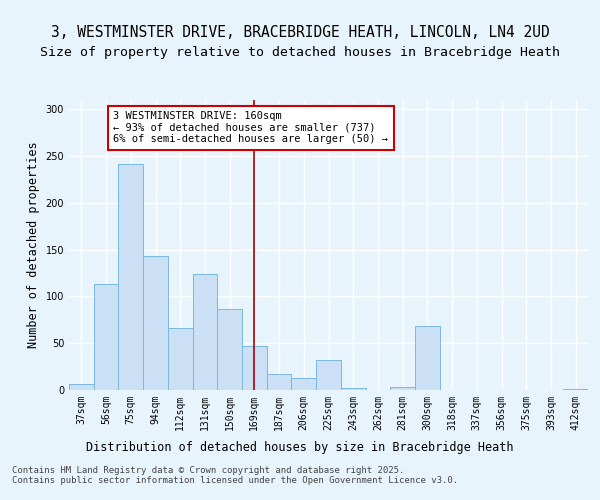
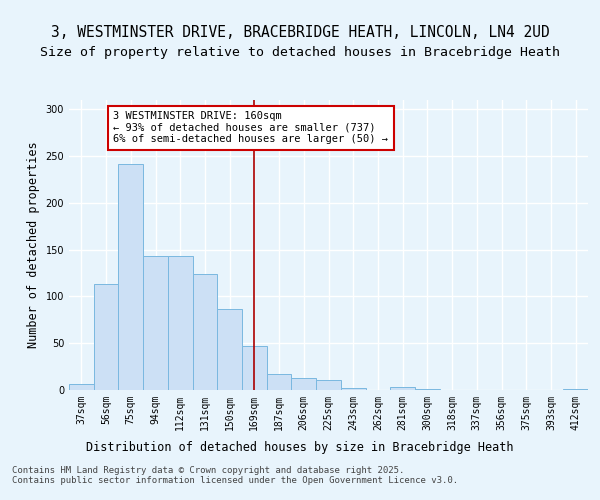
112sqm: 66 -> 143
225sqm: 32 -> 11
300sqm: 68 -> 1
